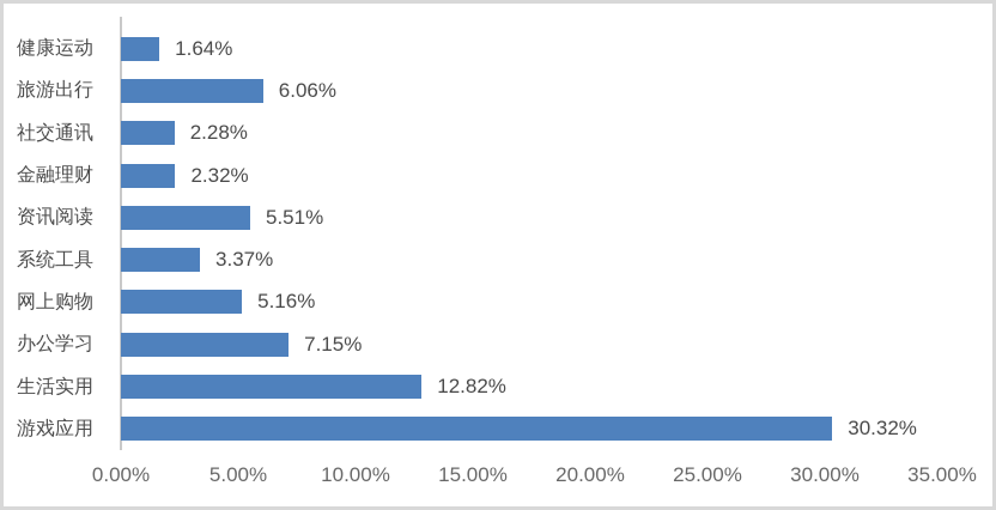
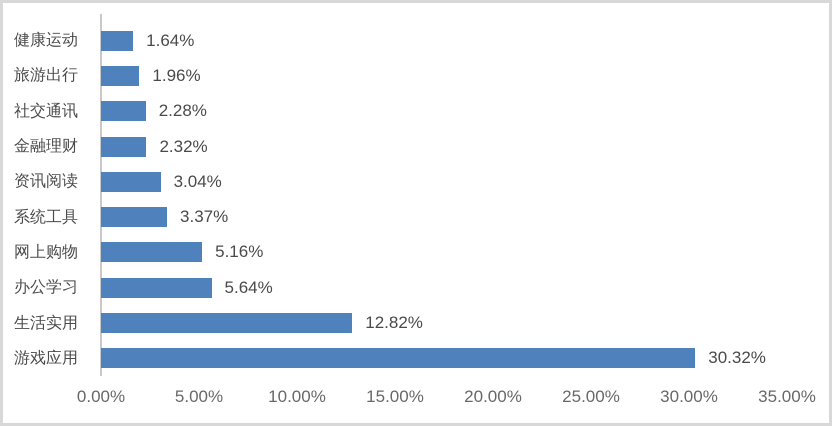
旅游出行: 6.06% -> 1.96%
资讯阅读: 5.51% -> 3.04%
办公学习: 7.15% -> 5.64%
